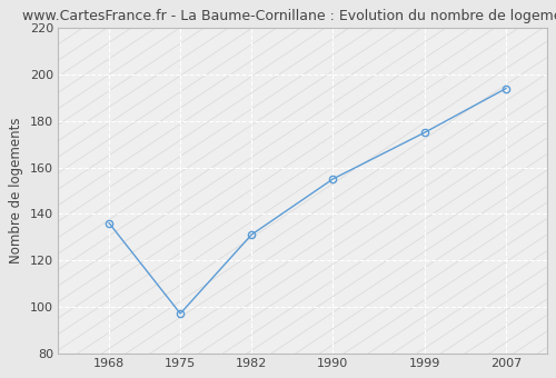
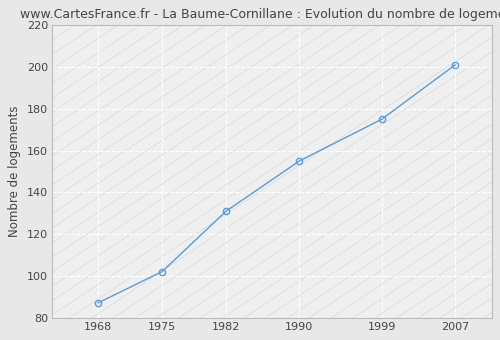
1968: 136 -> 87
1975: 97 -> 102
2007: 194 -> 201
